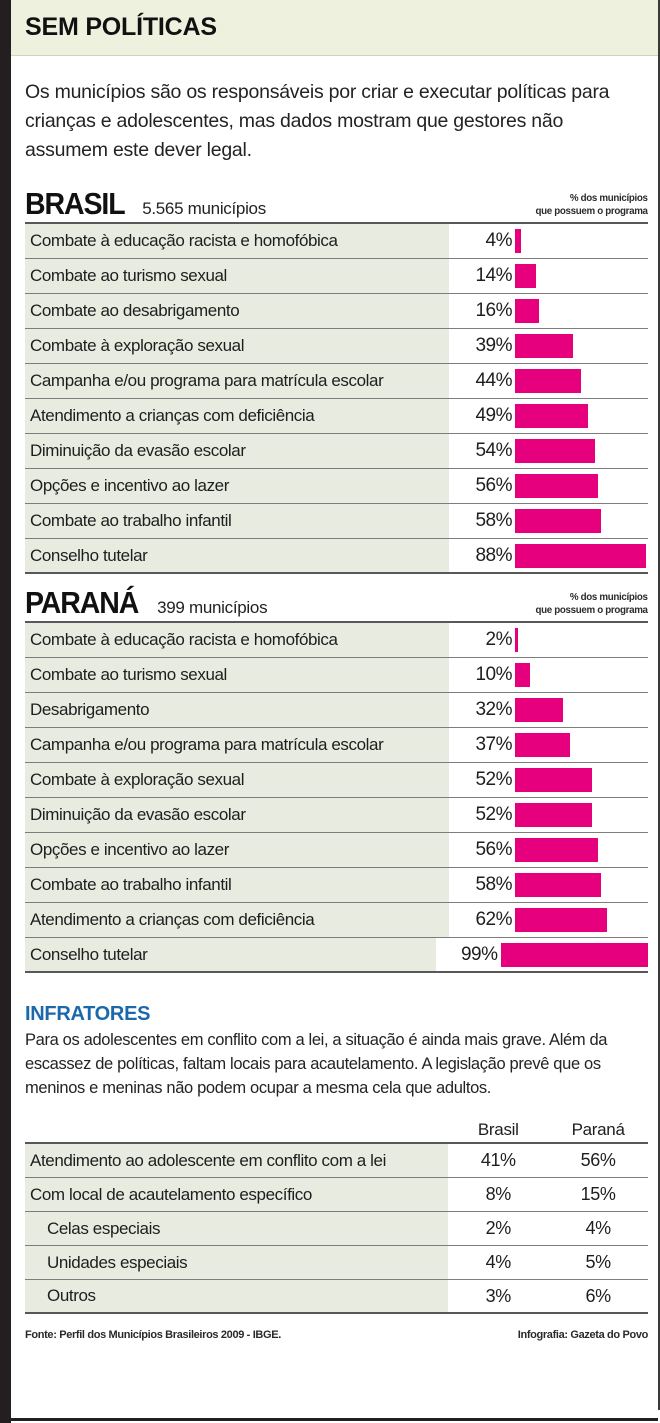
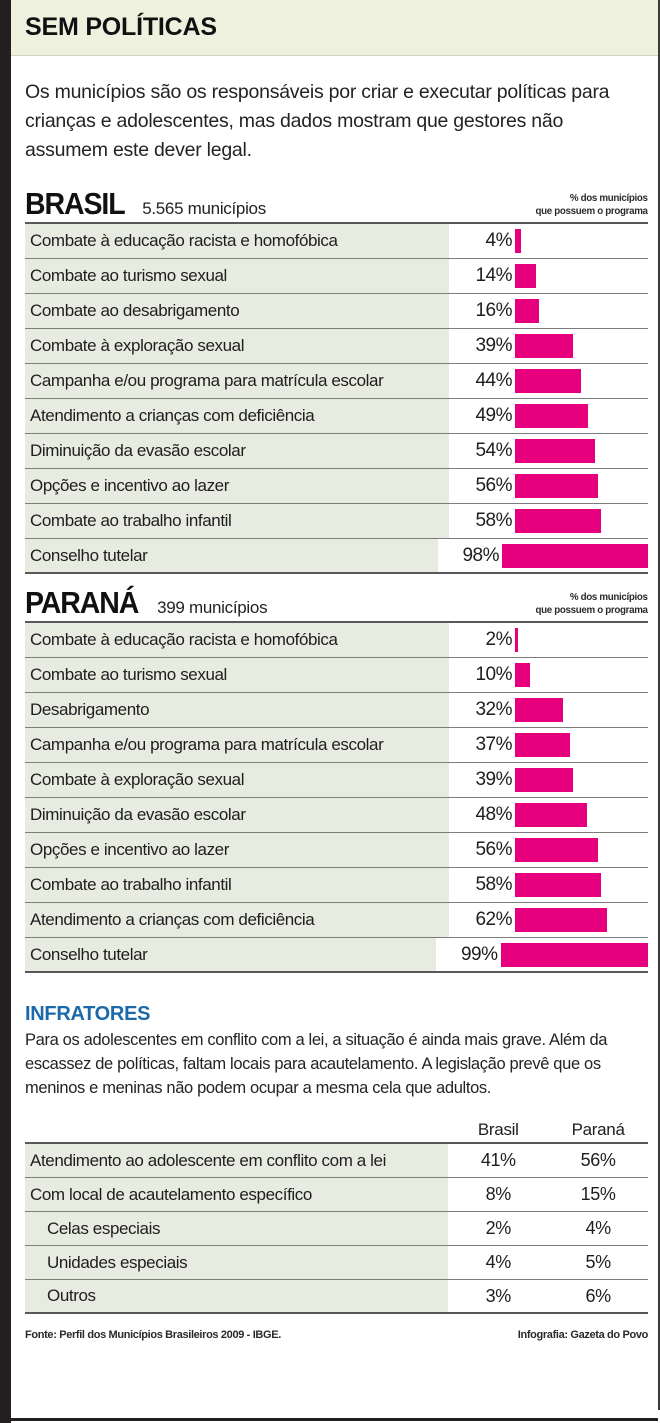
BRASIL/Conselho tutelar: 88% -> 98%
PARANÁ/Combate à exploração sexual: 52% -> 39%
PARANÁ/Diminuição da evasão escolar: 52% -> 48%
